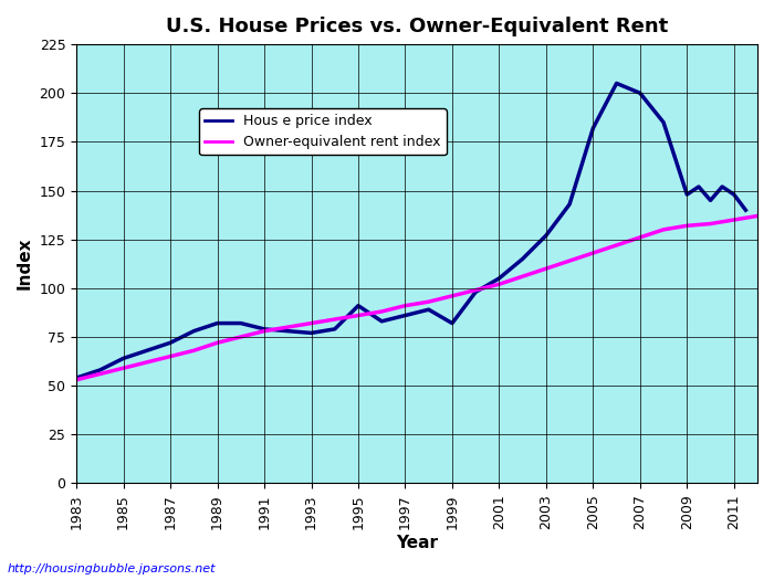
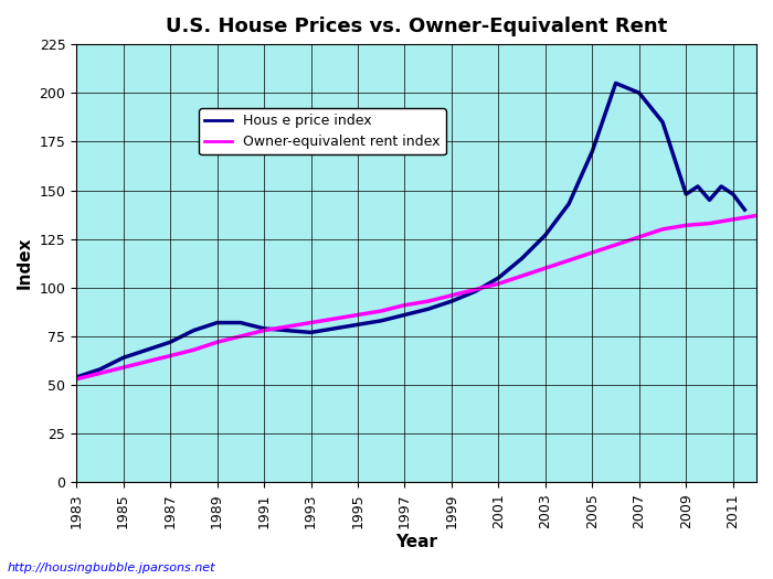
Hous e price index/1995: 91 -> 81
Hous e price index/1999: 82 -> 93
Hous e price index/2005: 182 -> 170
